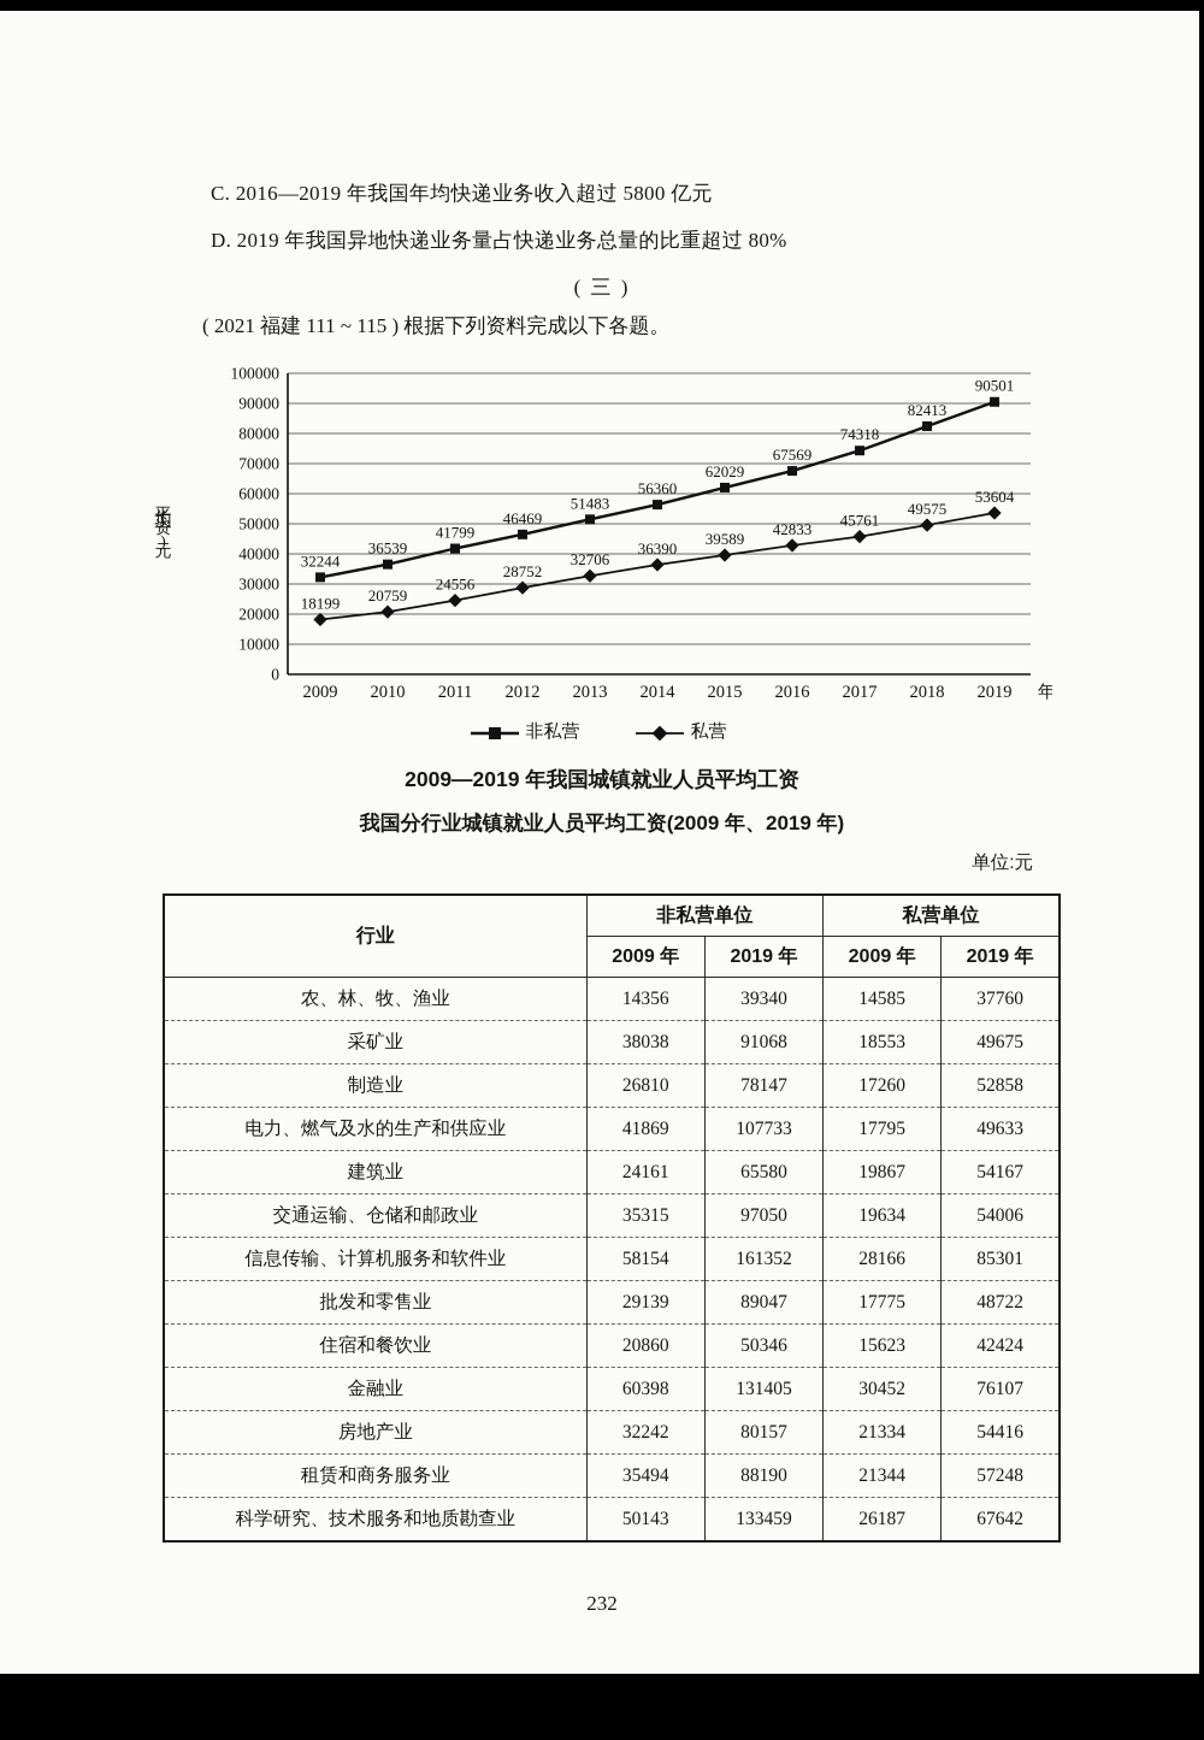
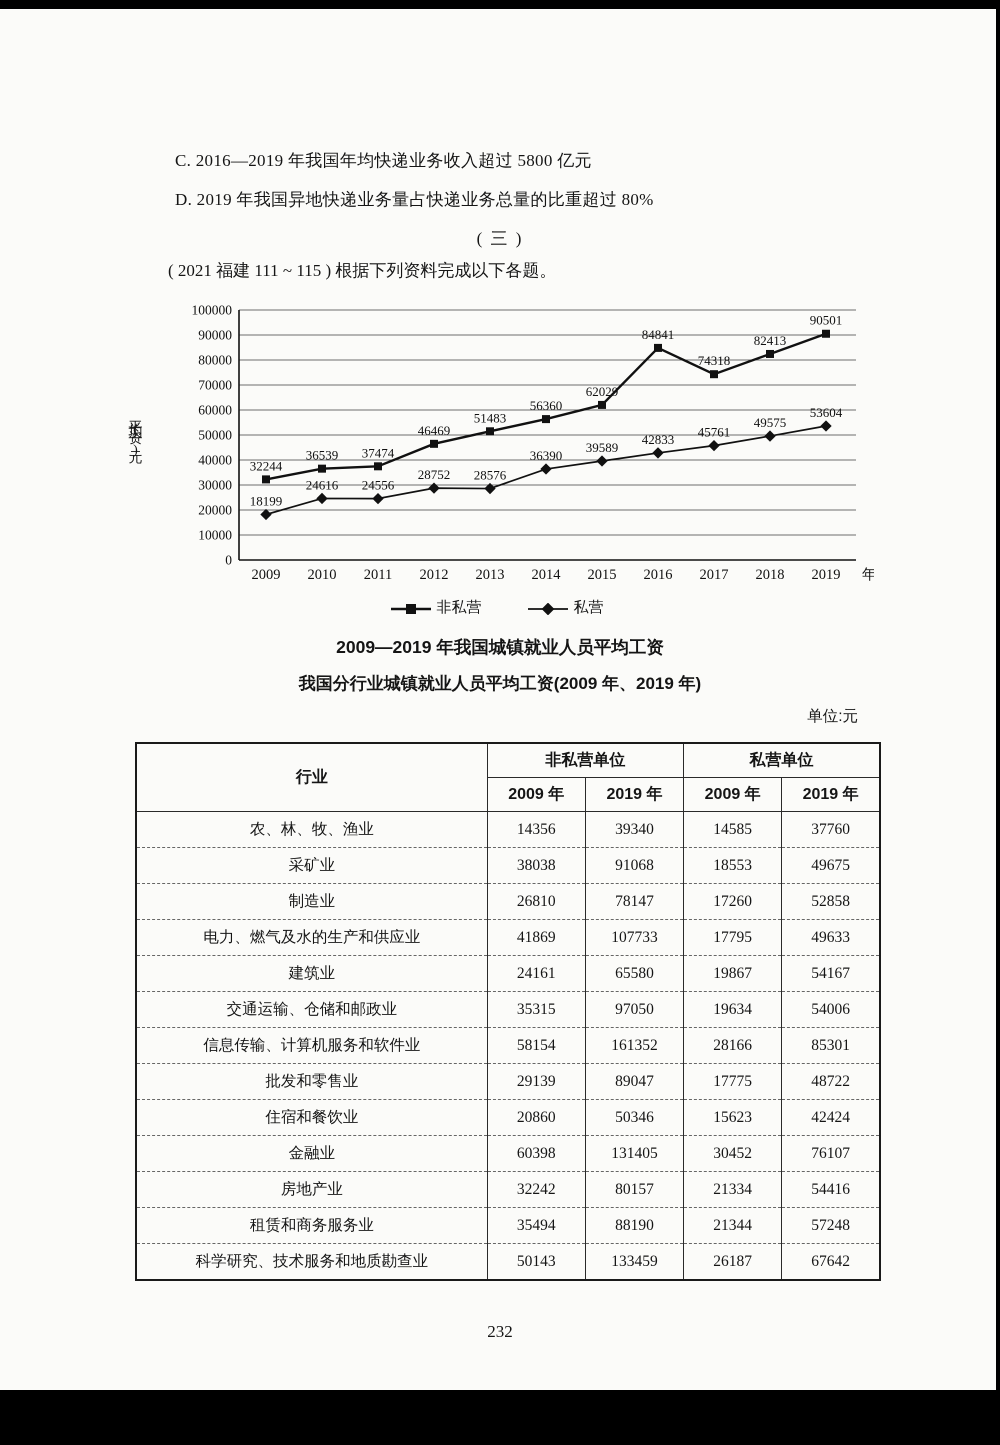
私营/2010: 20759 -> 24616
非私营/2011: 41799 -> 37474
私营/2013: 32706 -> 28576
非私营/2016: 67569 -> 84841
